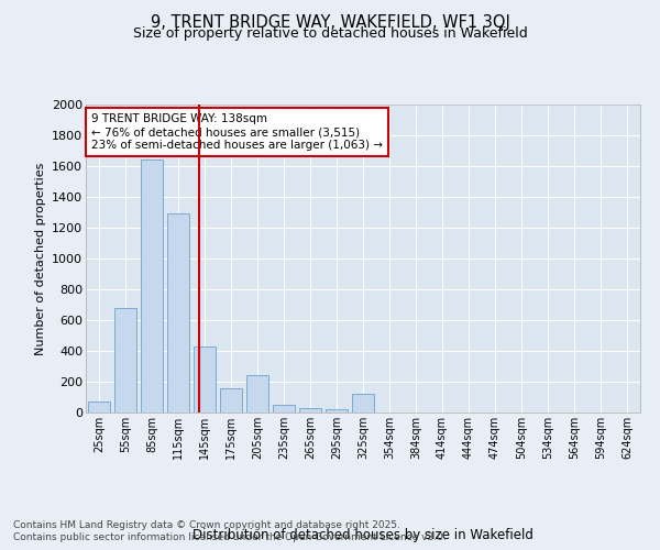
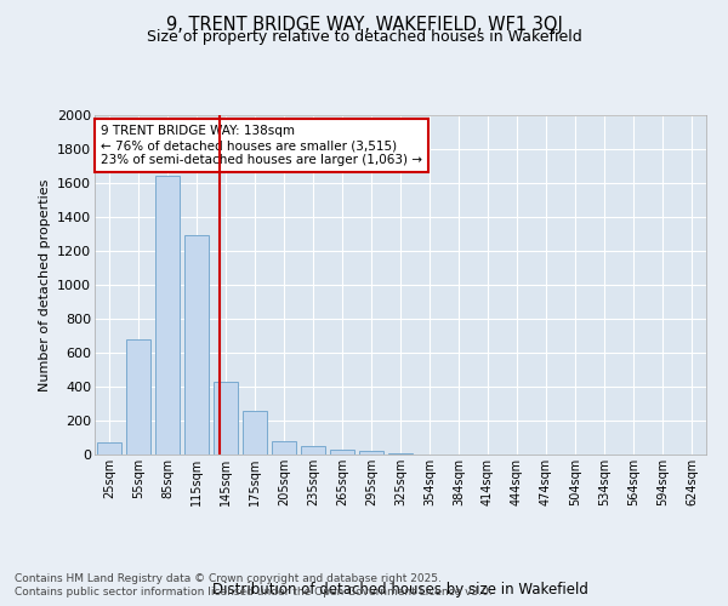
175sqm: 160 -> 260
205sqm: 240 -> 80
325sqm: 120 -> 10
